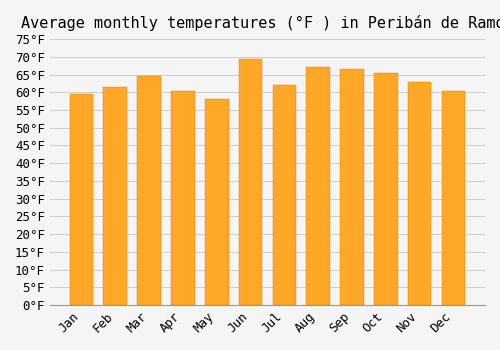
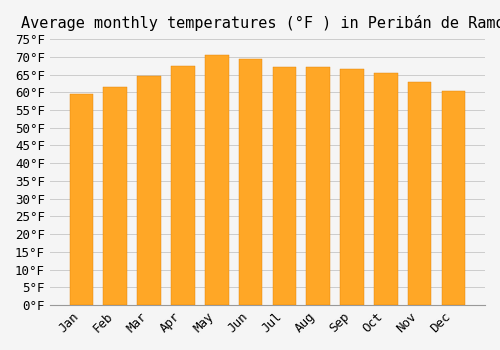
Apr: 60.5°F -> 67.5°F
May: 58.0°F -> 70.5°F
Jul: 62.0°F -> 67.0°F
